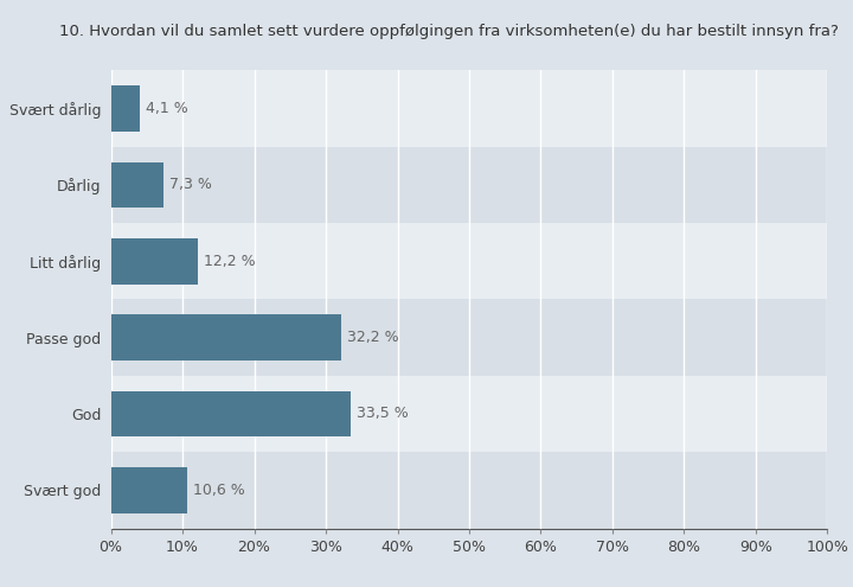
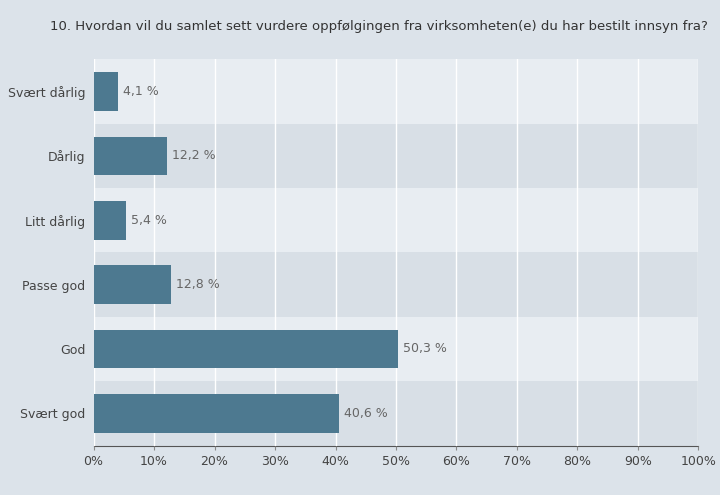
Dårlig: 7,3 -> 12,2
Litt dårlig: 12,2 -> 5,4
Passe god: 32,2 -> 12,8
God: 33,5 -> 50,3
Svært god: 10,6 -> 40,6
